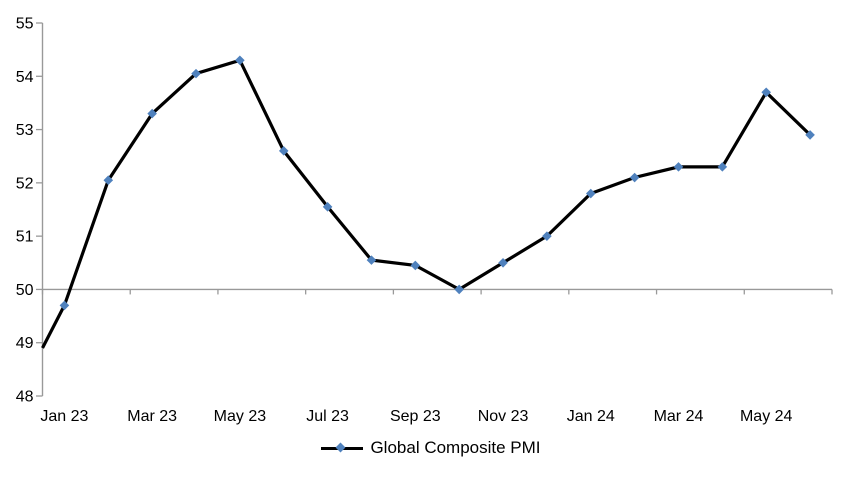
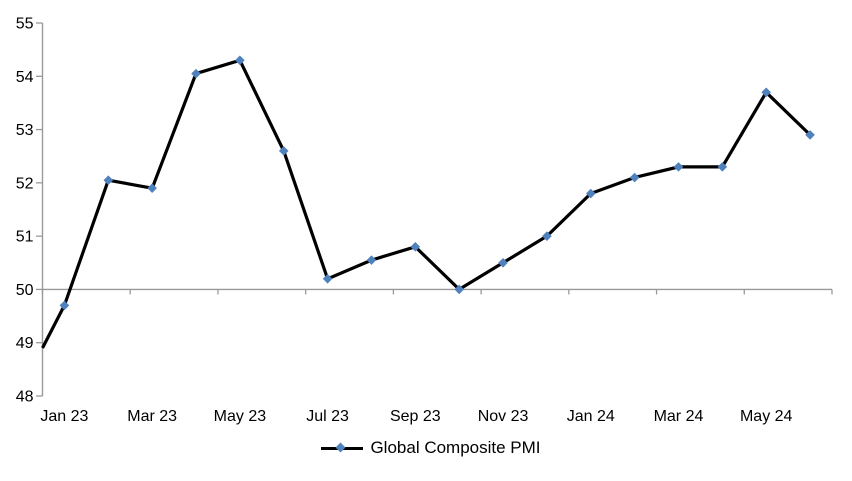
Mar 23: 53.3 -> 51.9
Jul 23: 51.5 -> 50.2
Sep 23: 50.5 -> 50.8
